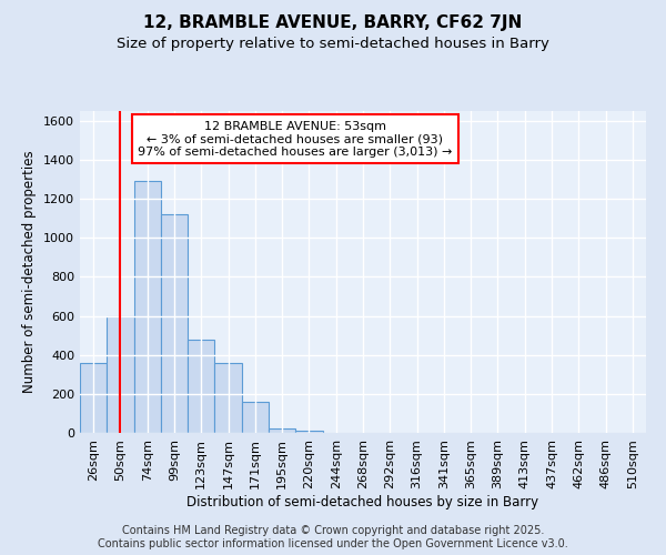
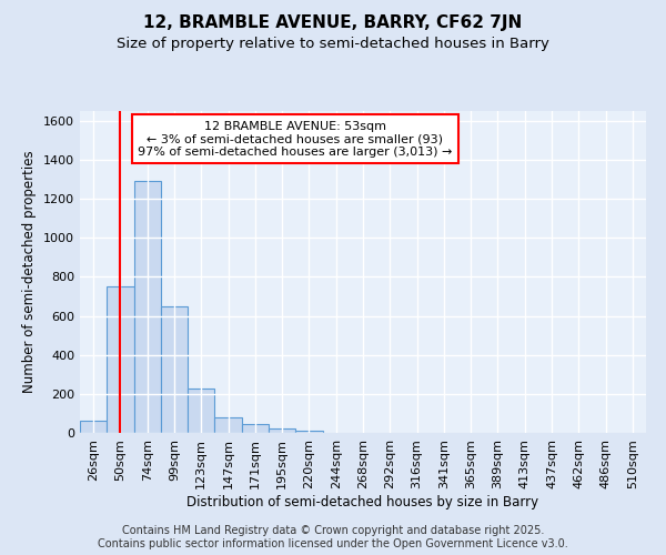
26sqm: 360 -> 60
50sqm: 600 -> 750
99sqm: 1120 -> 650
123sqm: 480 -> 230
147sqm: 360 -> 80
171sqm: 160 -> 40
